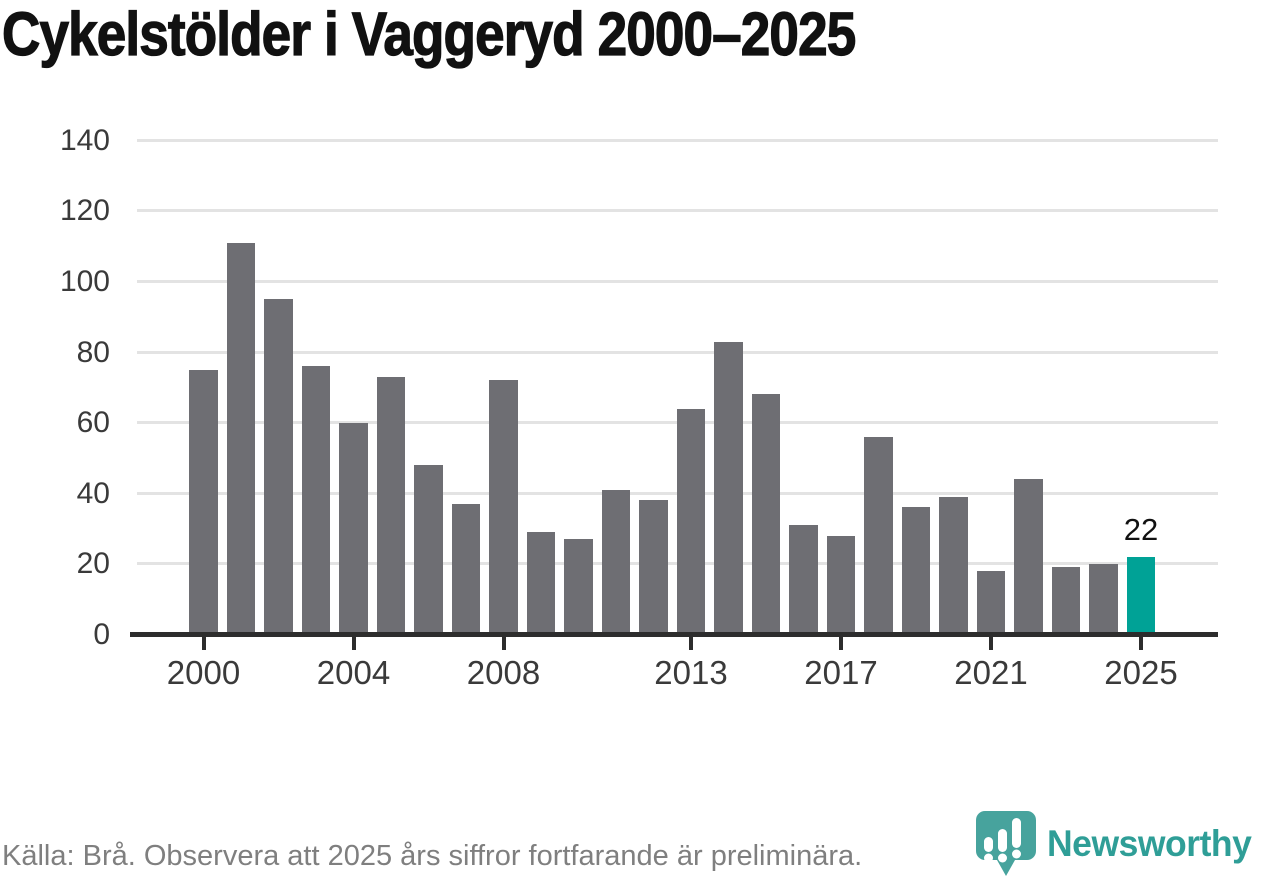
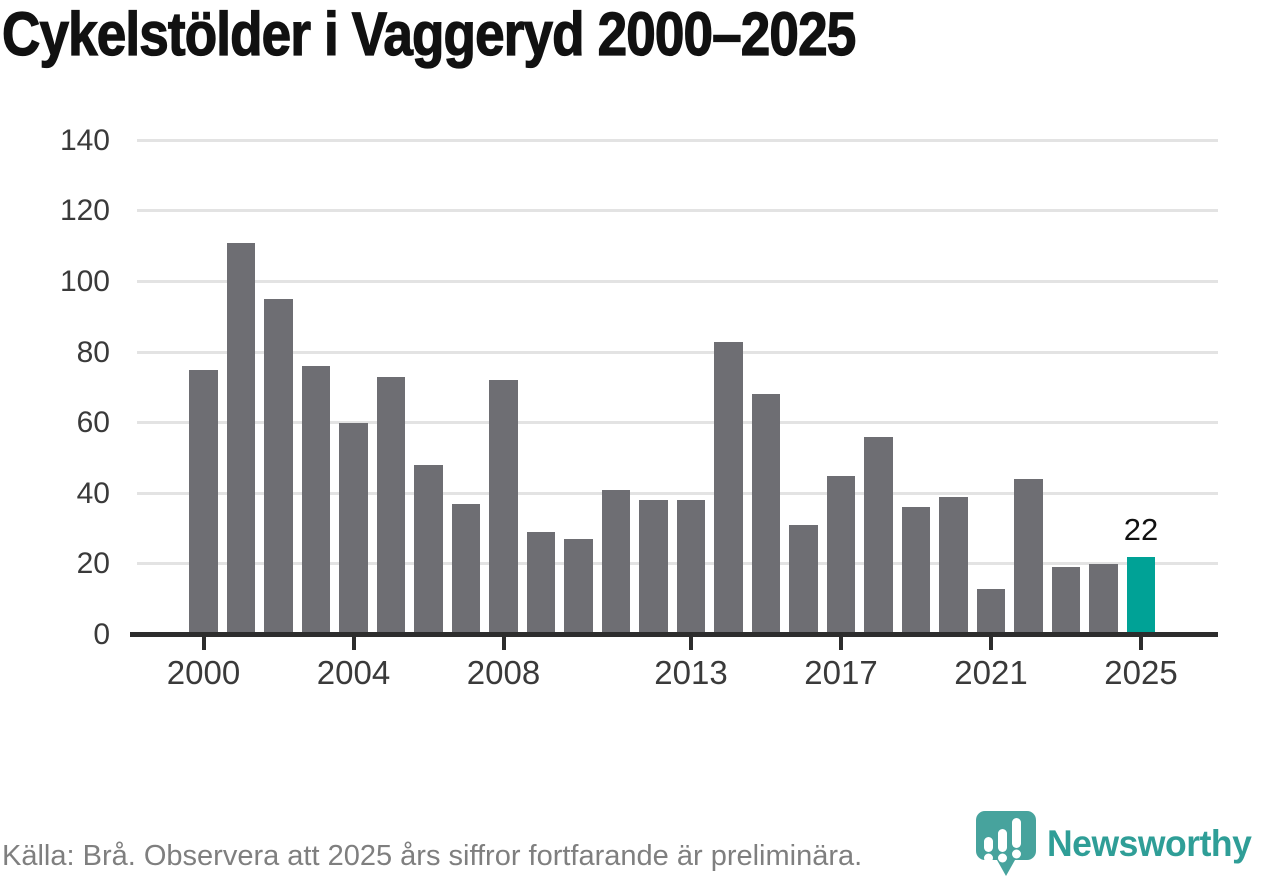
2013: 64 -> 38
2017: 28 -> 45
2021: 18 -> 13
